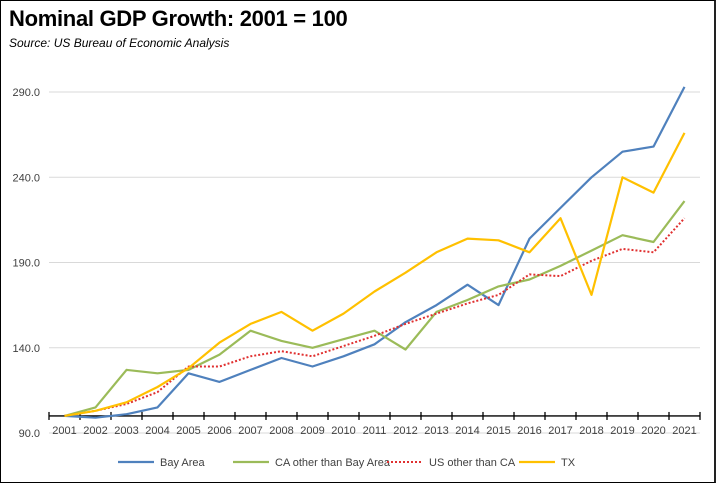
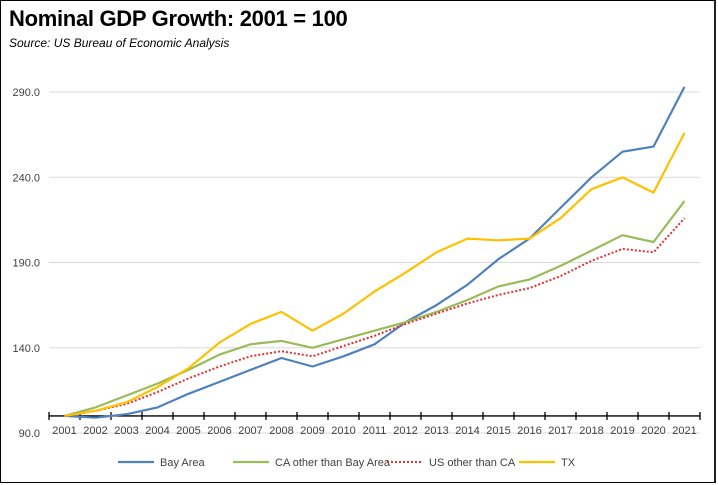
CA other than Bay Area/2003: 127 -> 112
CA other than Bay Area/2004: 125 -> 119
Bay Area/2005: 125 -> 113
US other than CA/2005: 129 -> 122
CA other than Bay Area/2007: 150 -> 142
CA other than Bay Area/2012: 139 -> 155
Bay Area/2015: 165 -> 192
US other than CA/2016: 183 -> 175
TX/2016: 196 -> 204
TX/2018: 171 -> 233
